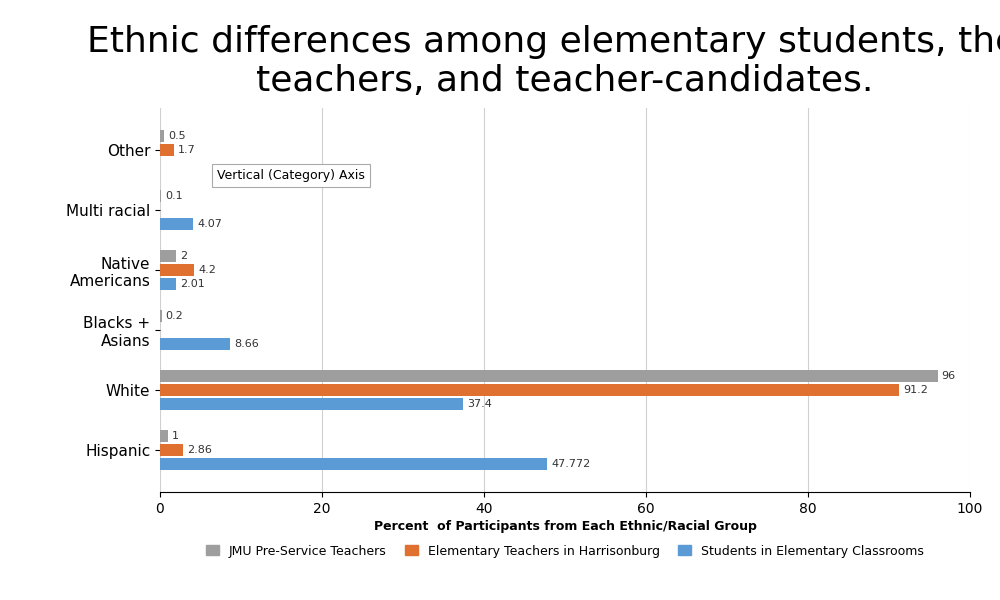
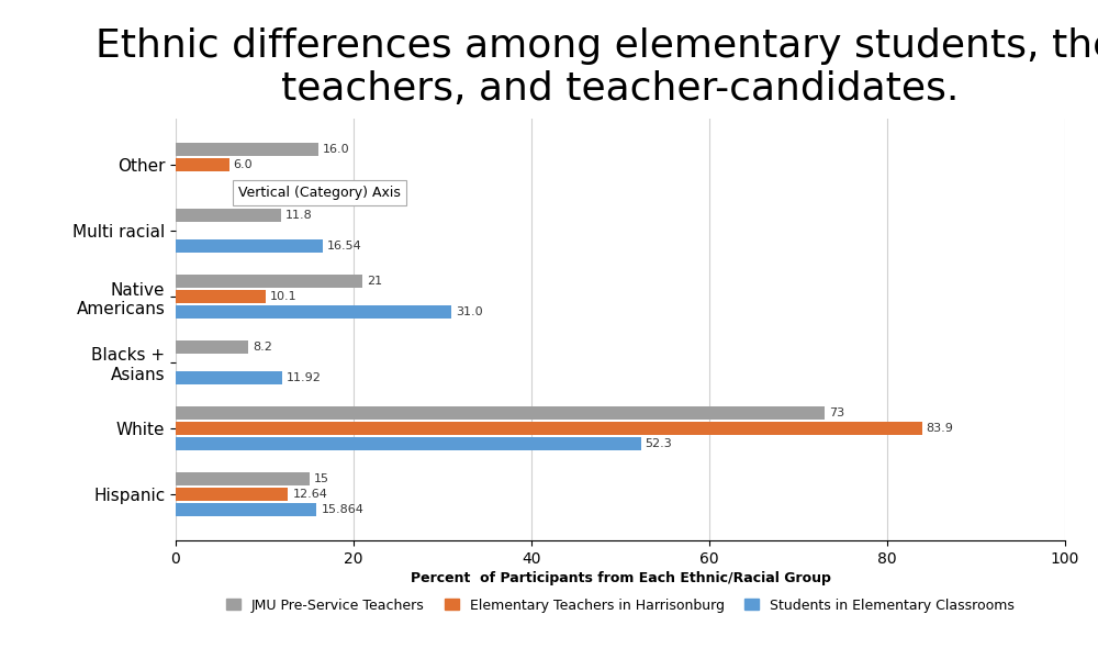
JMU Pre-Service Teachers/Other: 0.5 -> 16.0
Elementary Teachers in Harrisonburg/Other: 1.7 -> 6.0
JMU Pre-Service Teachers/Multi racial: 0.1 -> 11.8
Students in Elementary Classrooms/Multi racial: 4.07 -> 16.54
JMU Pre-Service Teachers/Native Americans: 2 -> 21
Elementary Teachers in Harrisonburg/Native Americans: 4.2 -> 10.1
Students in Elementary Classrooms/Native Americans: 2.01 -> 31.0
JMU Pre-Service Teachers/Blacks + Asians: 0.2 -> 8.2
Students in Elementary Classrooms/Blacks + Asians: 8.66 -> 11.92
JMU Pre-Service Teachers/White: 96 -> 73
Elementary Teachers in Harrisonburg/White: 91.2 -> 83.9
Students in Elementary Classrooms/White: 37.4 -> 52.3
JMU Pre-Service Teachers/Hispanic: 1 -> 15
Elementary Teachers in Harrisonburg/Hispanic: 2.86 -> 12.64
Students in Elementary Classrooms/Hispanic: 47.772 -> 15.864
